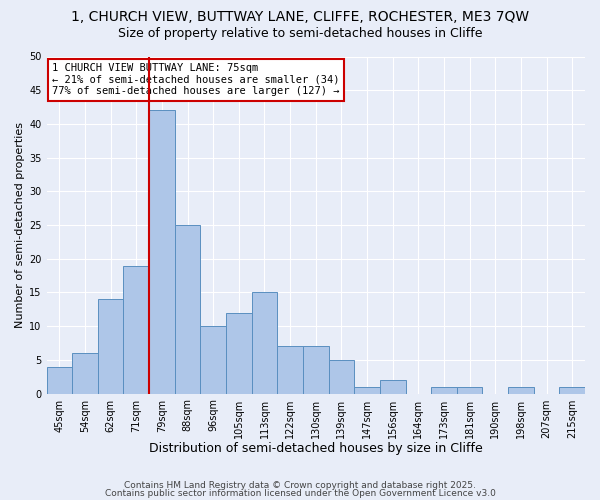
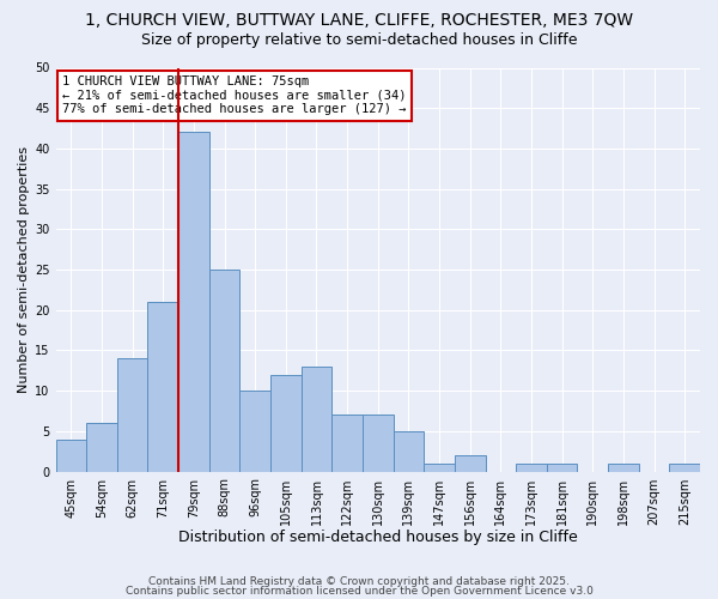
71sqm: 19 -> 21
113sqm: 15 -> 13
